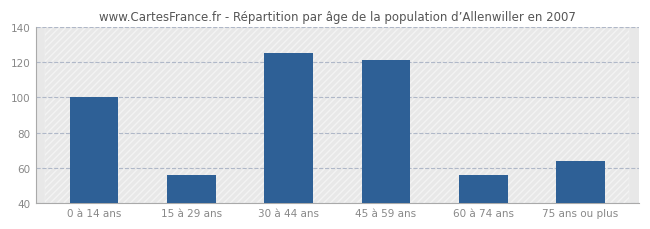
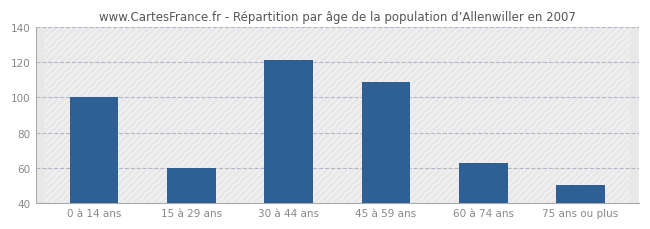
15 à 29 ans: 56 -> 60
30 à 44 ans: 125 -> 121
45 à 59 ans: 121 -> 109
60 à 74 ans: 56 -> 63
75 ans ou plus: 64 -> 50
